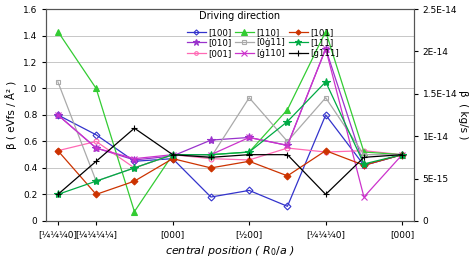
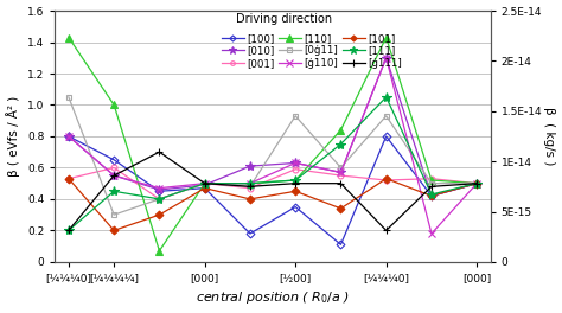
[111]/[¼¼¼¼]: 0.30 -> 0.45
[ģ111]/[¼¼¼¼]: 0.45 -> 0.55
[100]/[½00]: 0.23 -> 0.35
[001]/[½00]: 0.46 -> 0.59
